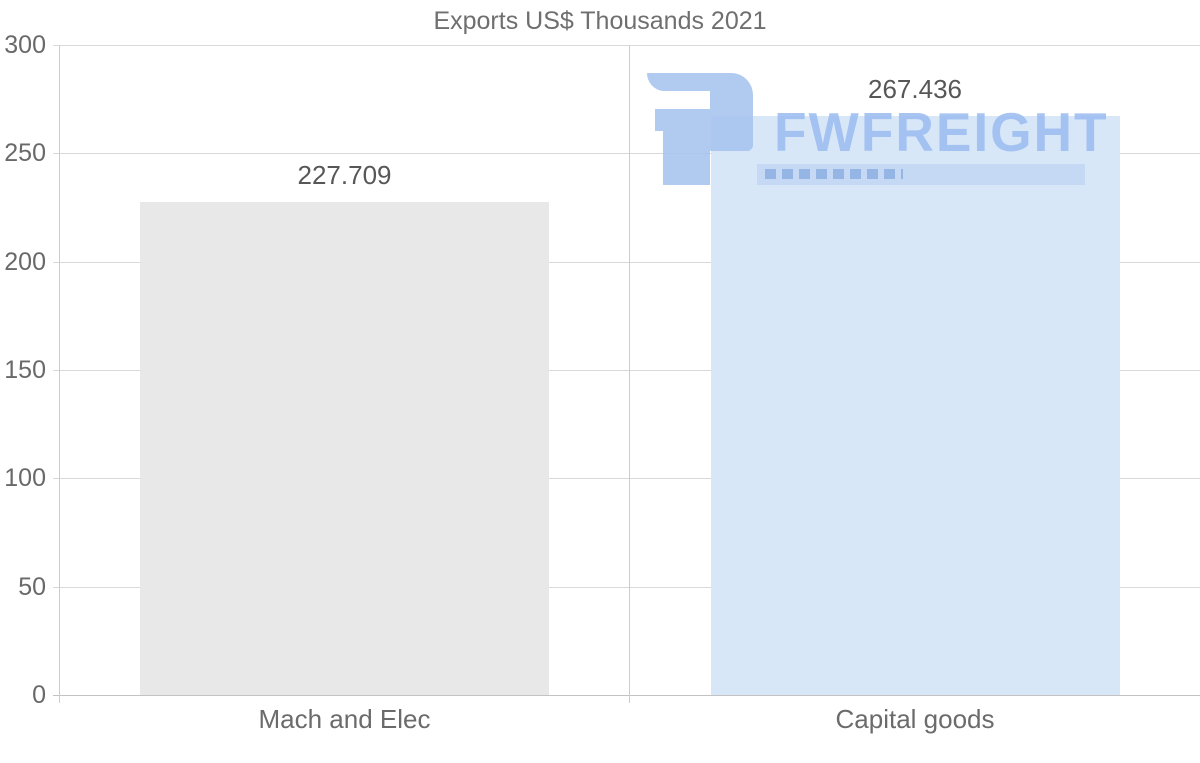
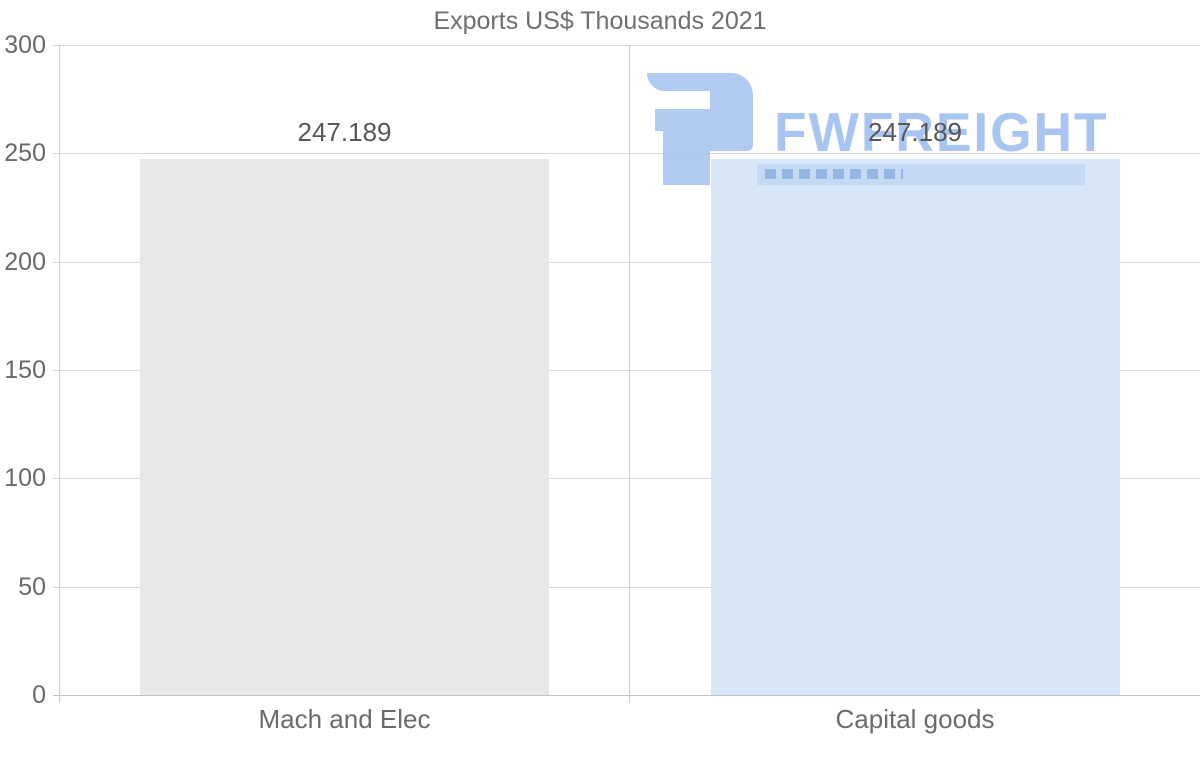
Mach and Elec: 227.709 -> 247.189
Capital goods: 267.436 -> 247.189
